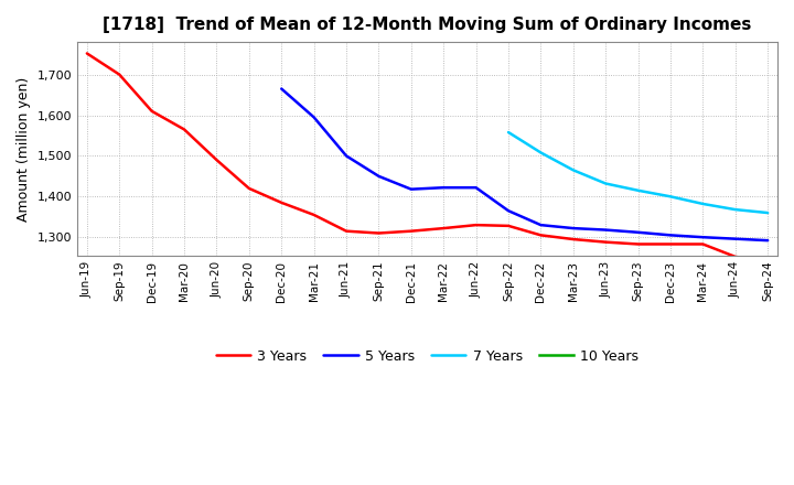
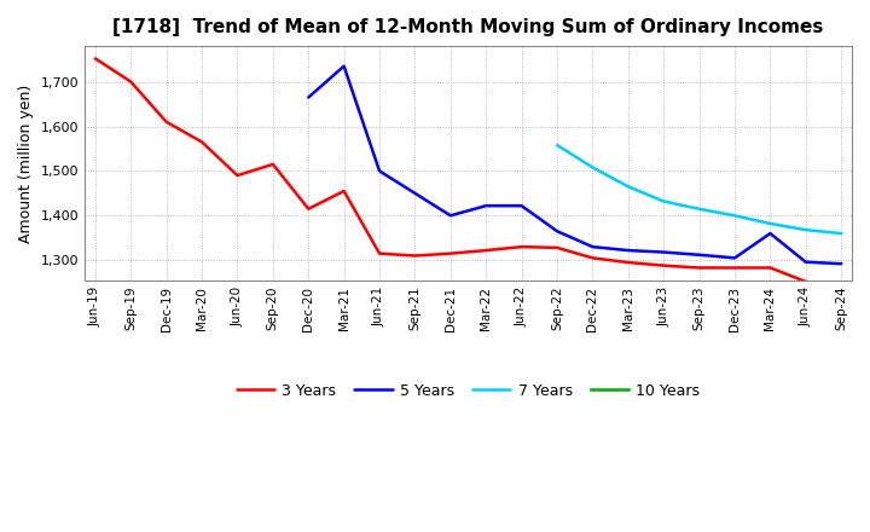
3 Years/Sep-20: 1,420 -> 1,515
3 Years/Dec-20: 1,385 -> 1,415
3 Years/Mar-21: 1,355 -> 1,455
5 Years/Mar-21: 1,595 -> 1,735
5 Years/Dec-21: 1,418 -> 1,400
5 Years/Mar-24: 1,300 -> 1,360
